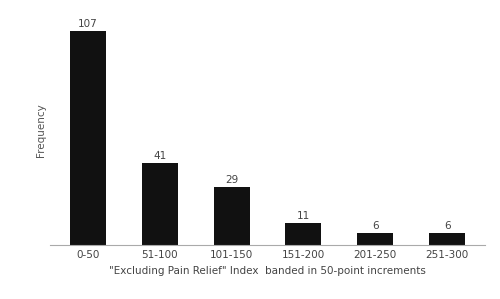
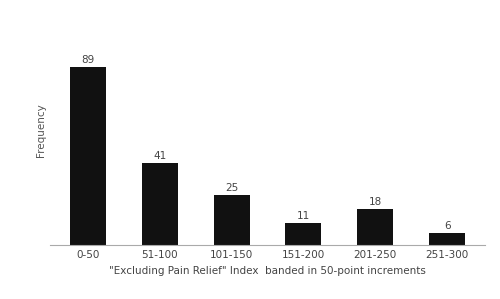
0-50: 107 -> 89
101-150: 29 -> 25
201-250: 6 -> 18
